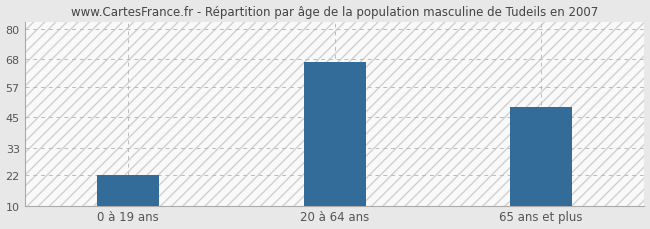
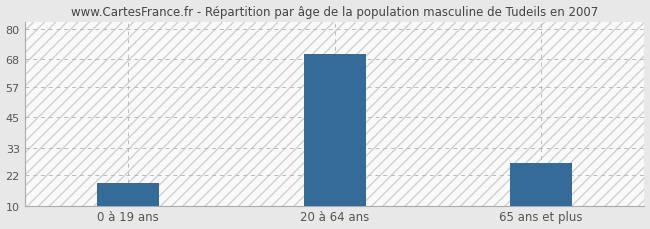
0 à 19 ans: 22 -> 19
20 à 64 ans: 67 -> 70
65 ans et plus: 49 -> 27
